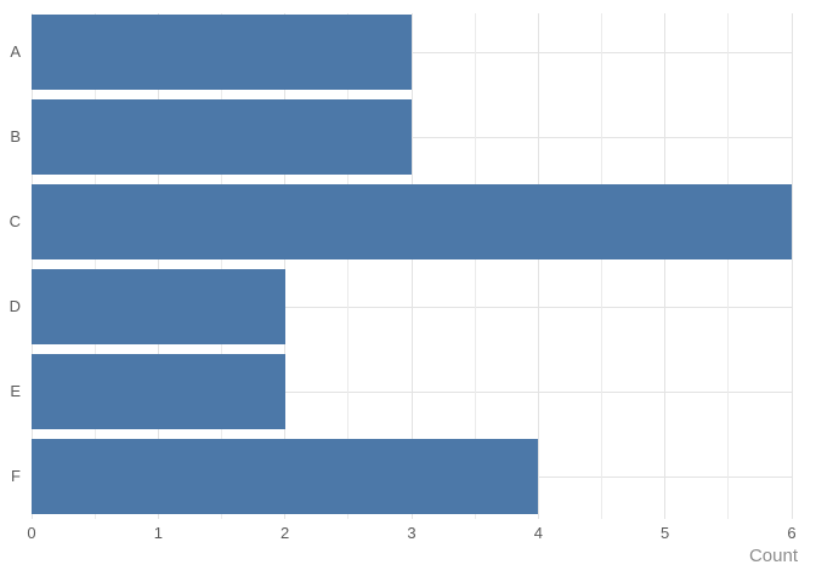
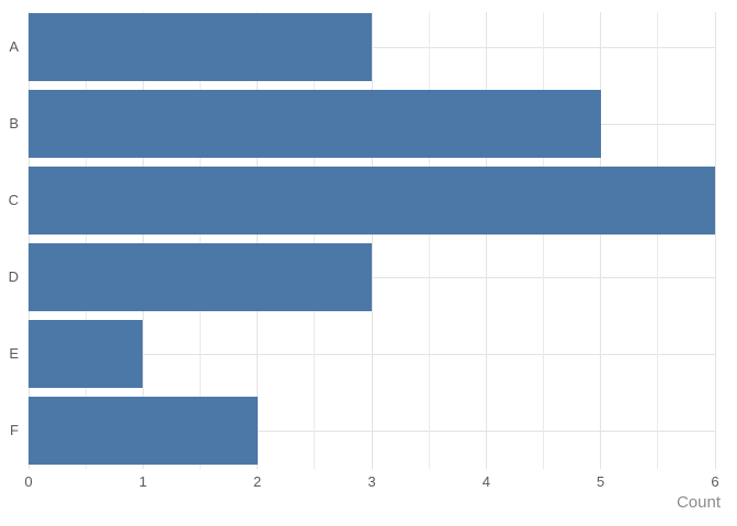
B: 3 -> 5
D: 2 -> 3
E: 2 -> 1
F: 4 -> 2
